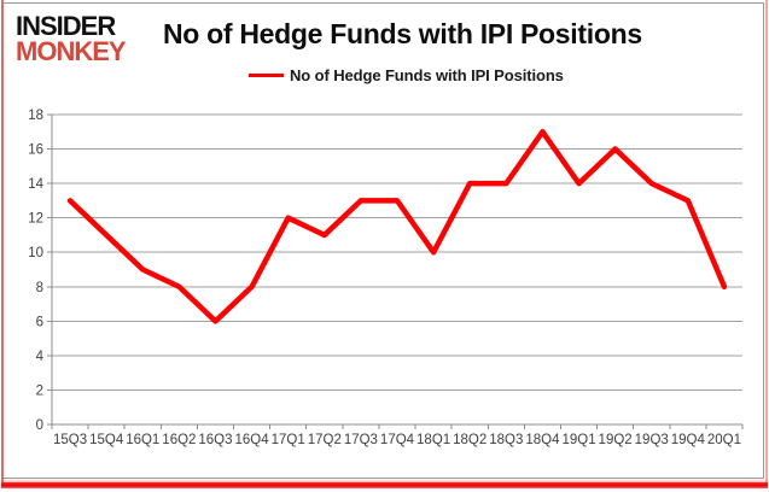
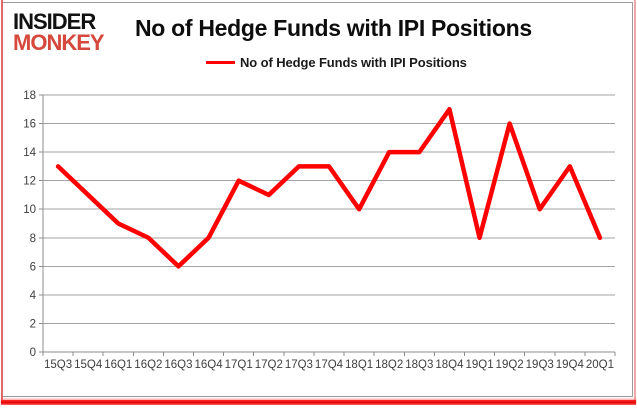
19Q1: 14 -> 8
19Q3: 14 -> 10
